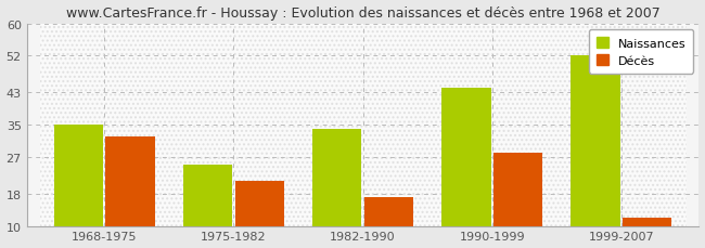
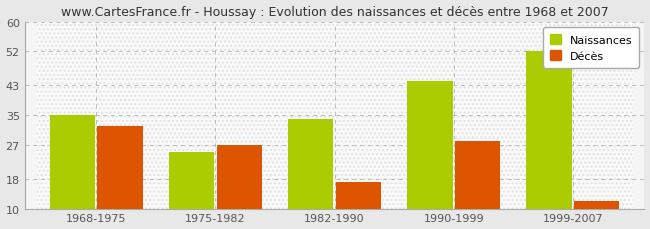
Décès/1975-1982: 21 -> 27
